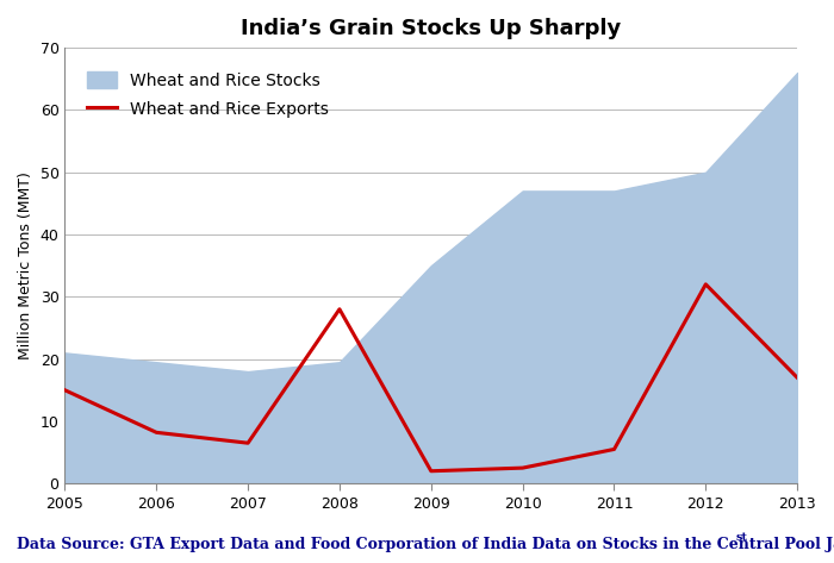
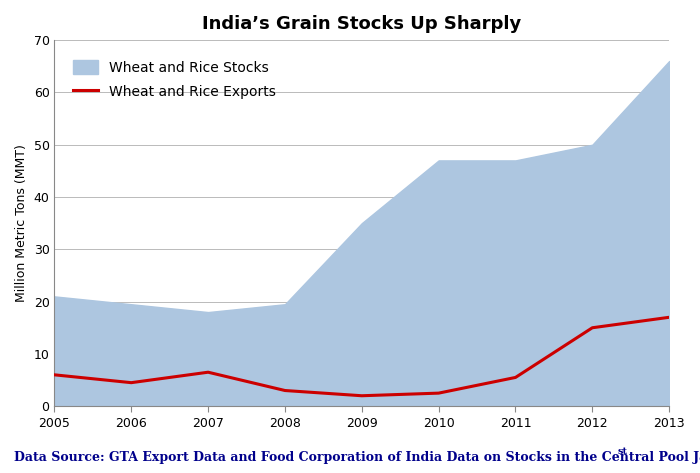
Wheat and Rice Exports/2005: 15.0 -> 6.0
Wheat and Rice Exports/2006: 8.2 -> 4.5
Wheat and Rice Exports/2008: 28.0 -> 3.0
Wheat and Rice Exports/2012: 32.0 -> 15.0
